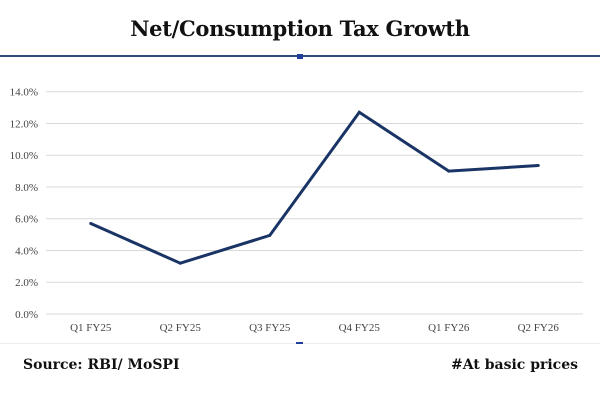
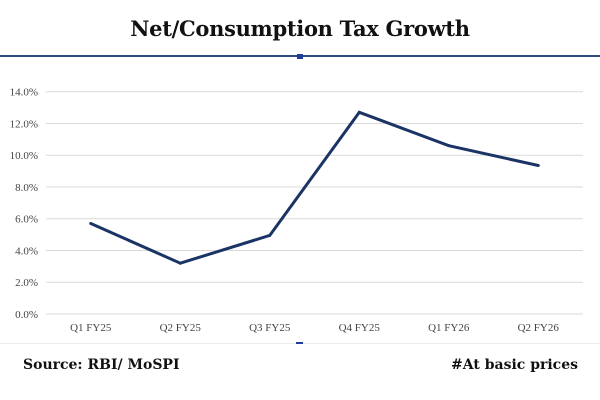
Q1 FY26: 9.0% -> 10.6%
